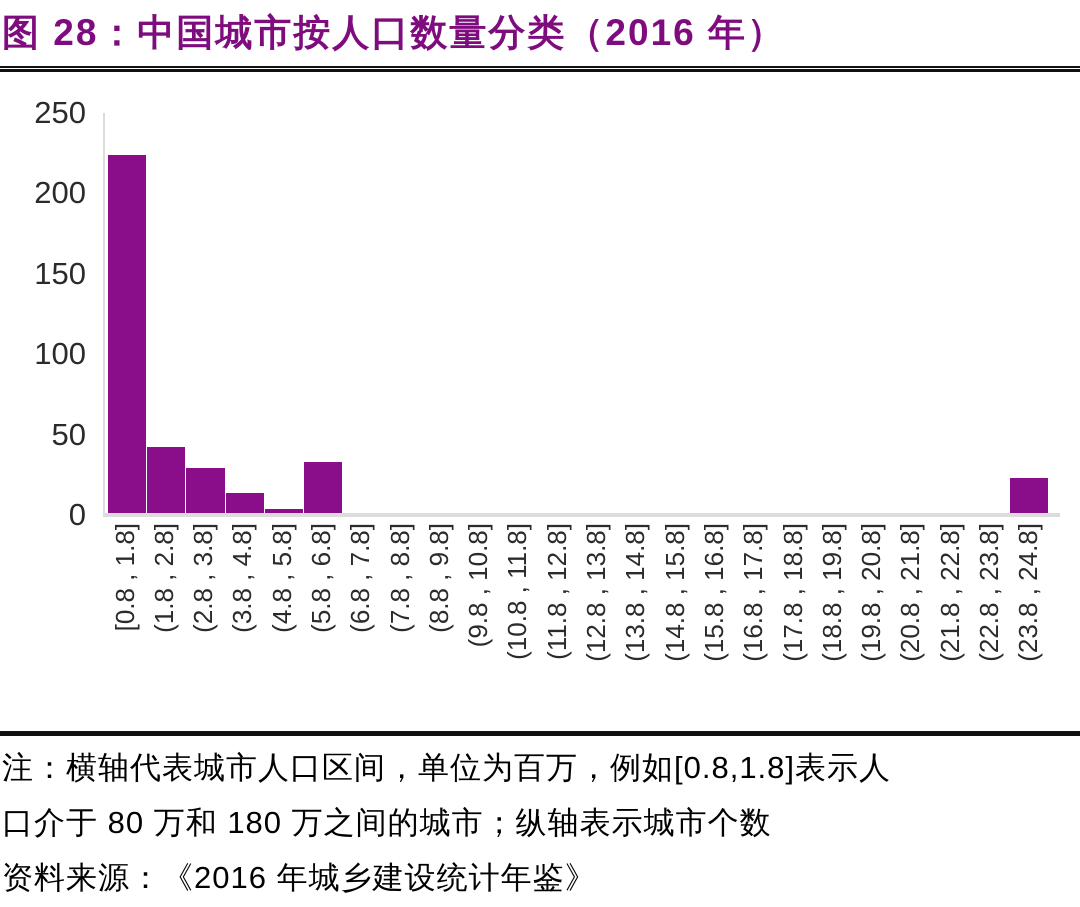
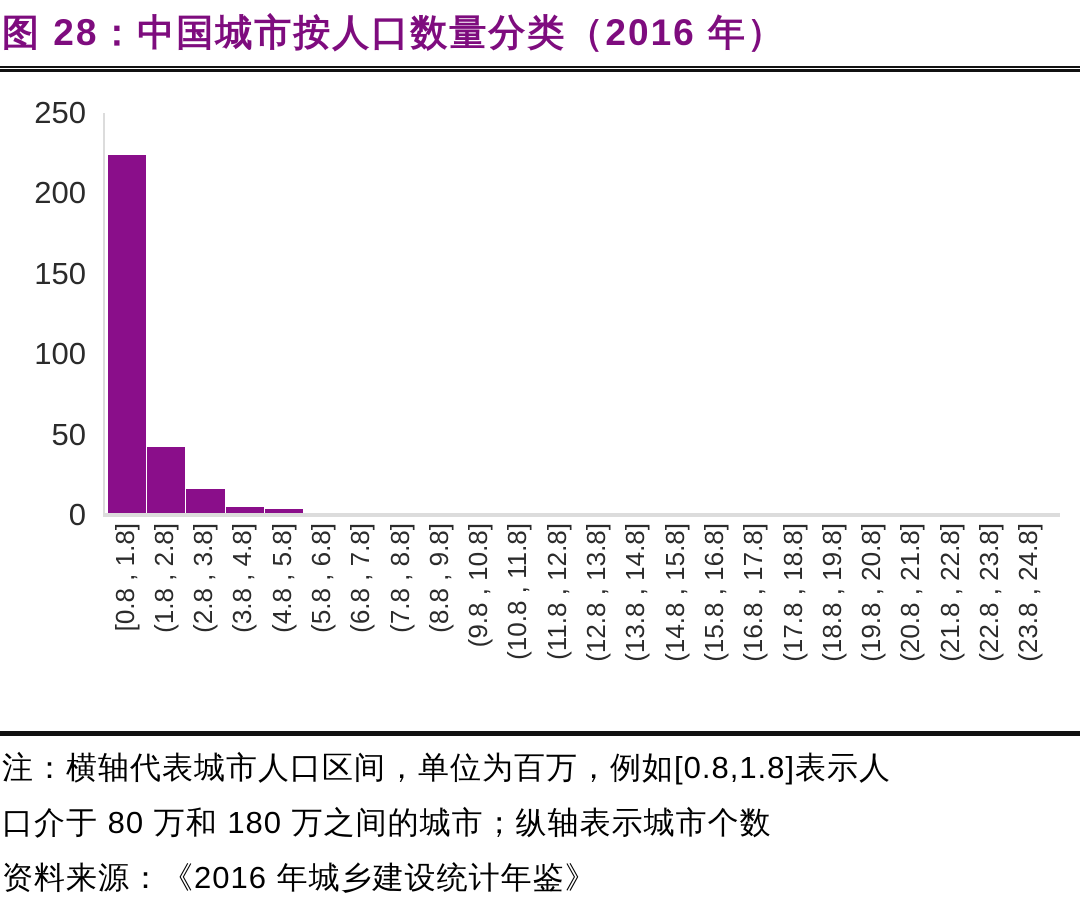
(2.8 , 3.8]: 29 -> 16
(3.8 , 4.8]: 14 -> 5
(5.8 , 6.8]: 33 -> 1
(23.8 , 24.8]: 23 -> 1
